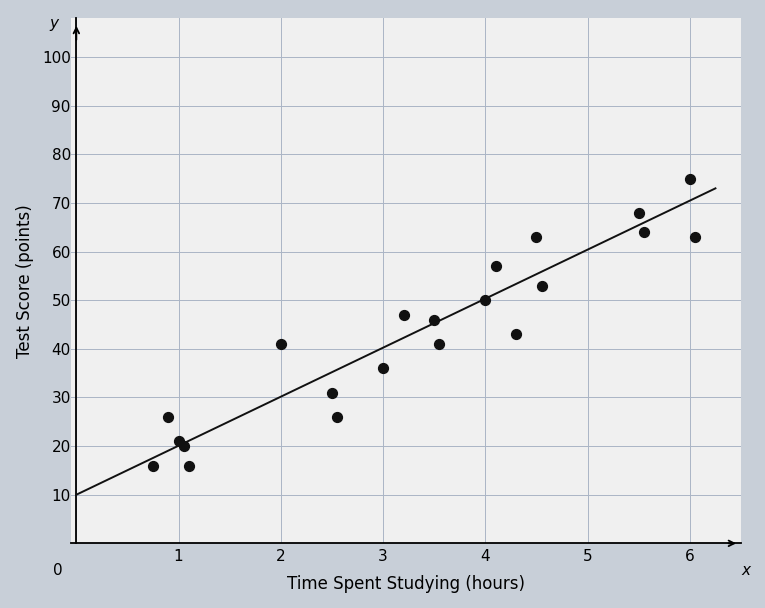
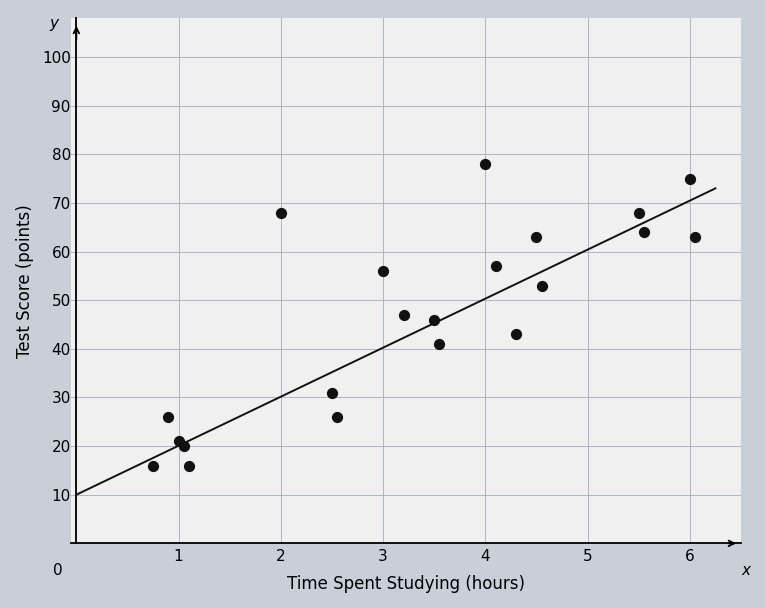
2: 41 -> 68
3: 36 -> 56
4: 50 -> 78
